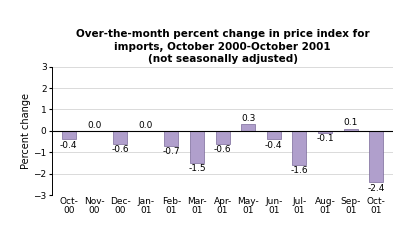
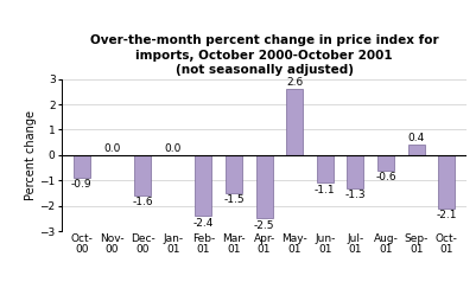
Oct- 00: -0.4 -> -0.9
Dec- 00: -0.6 -> -1.6
Feb- 01: -0.7 -> -2.4
Apr- 01: -0.6 -> -2.5
May- 01: 0.3 -> 2.6
Jun- 01: -0.4 -> -1.1
Jul- 01: -1.6 -> -1.3
Aug- 01: -0.1 -> -0.6
Sep- 01: 0.1 -> 0.4
Oct- 01: -2.4 -> -2.1
